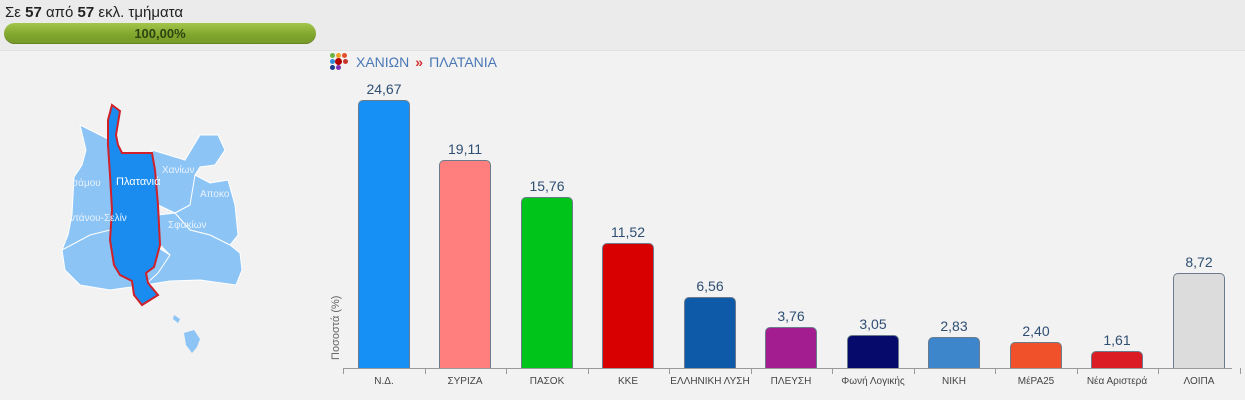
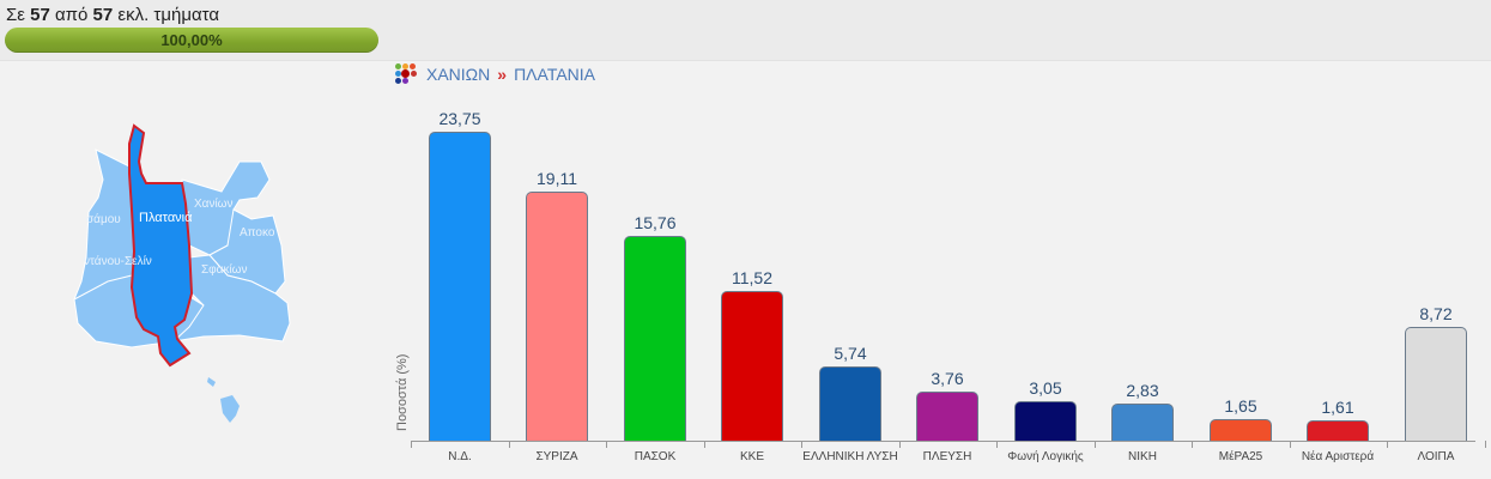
Ν.Δ.: 24,67 -> 23,75
ΕΛΛΗΝΙΚΗ ΛΥΣΗ: 6,56 -> 5,74
ΜέΡΑ25: 2,40 -> 1,65
